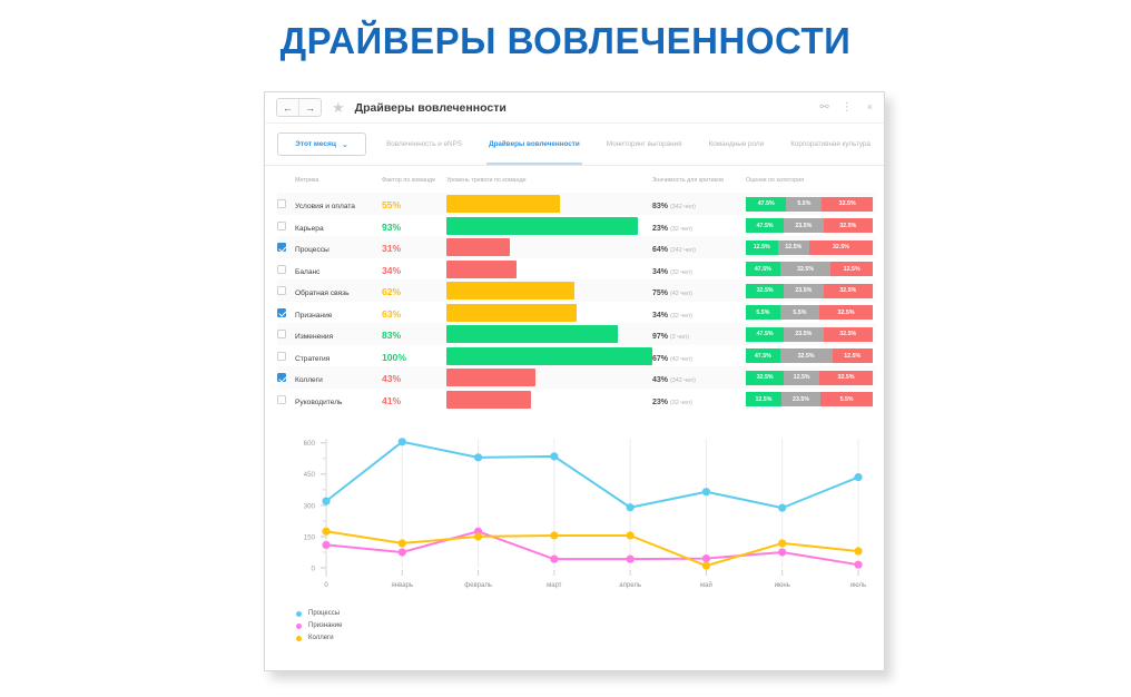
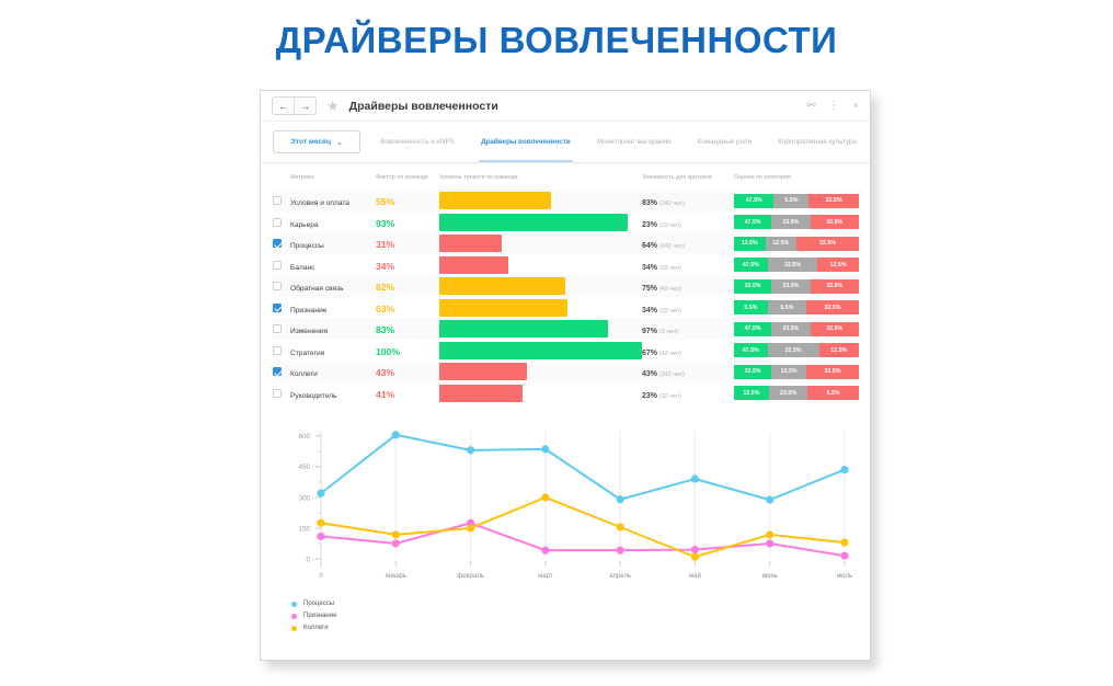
Коллеги/март: 160 -> 300
Процессы/май: 360 -> 390
